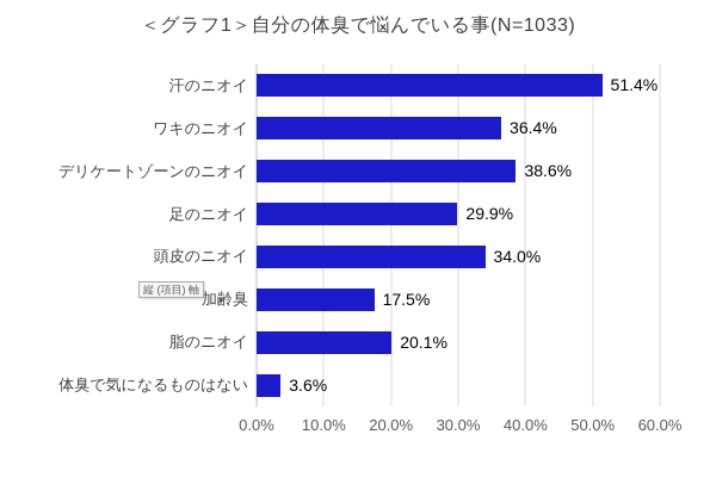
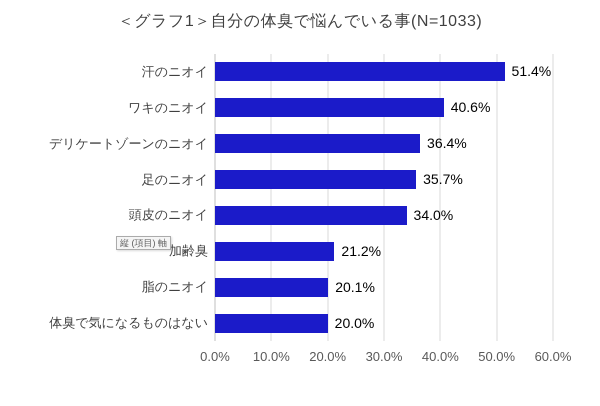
ワキのニオイ: 36.4% -> 40.6%
デリケートゾーンのニオイ: 38.6% -> 36.4%
足のニオイ: 29.9% -> 35.7%
加齢臭: 17.5% -> 21.2%
体臭で気になるものはない: 3.6% -> 20.0%
